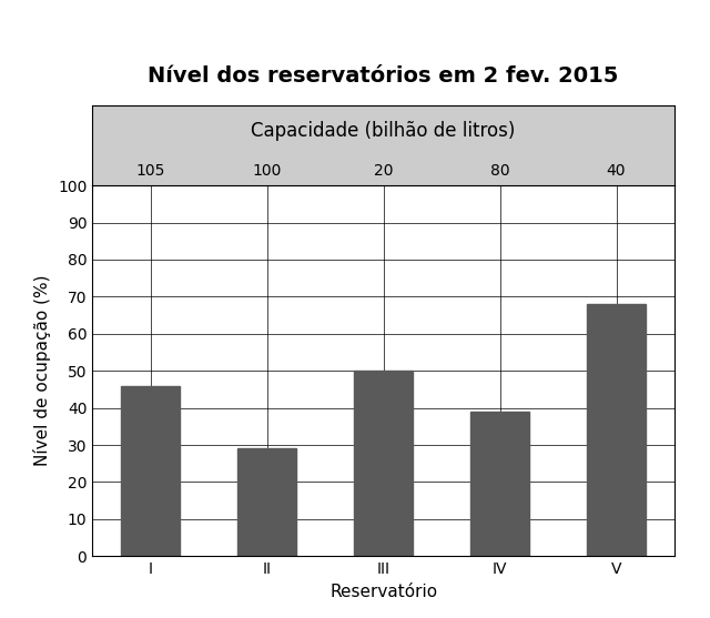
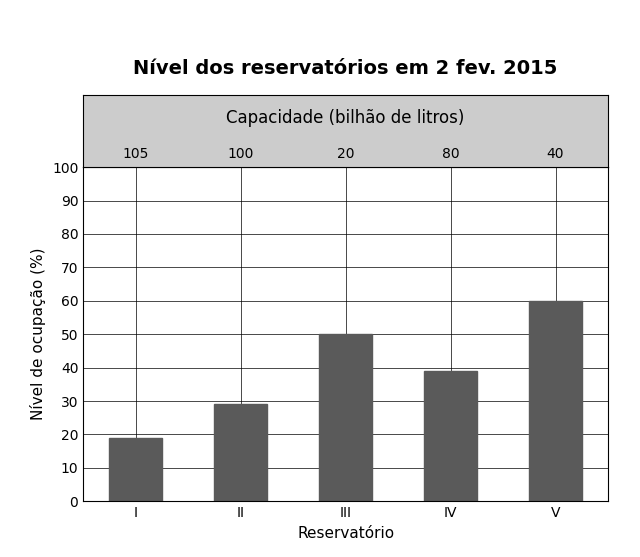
I: 46 -> 19
V: 68 -> 60
